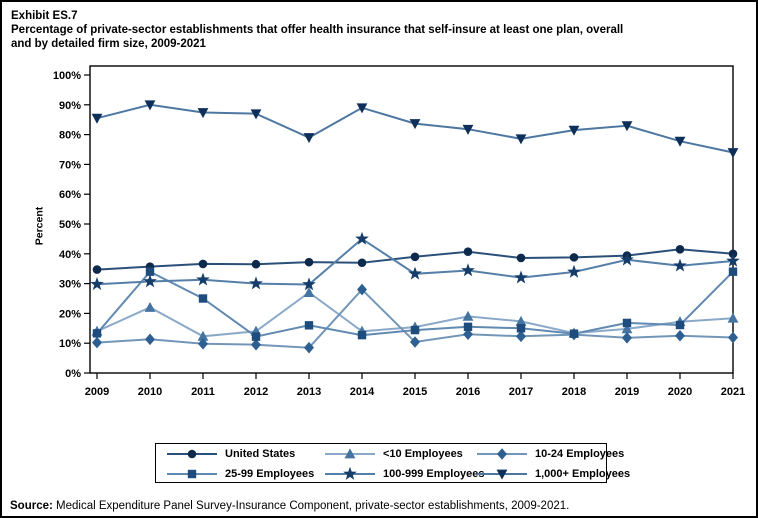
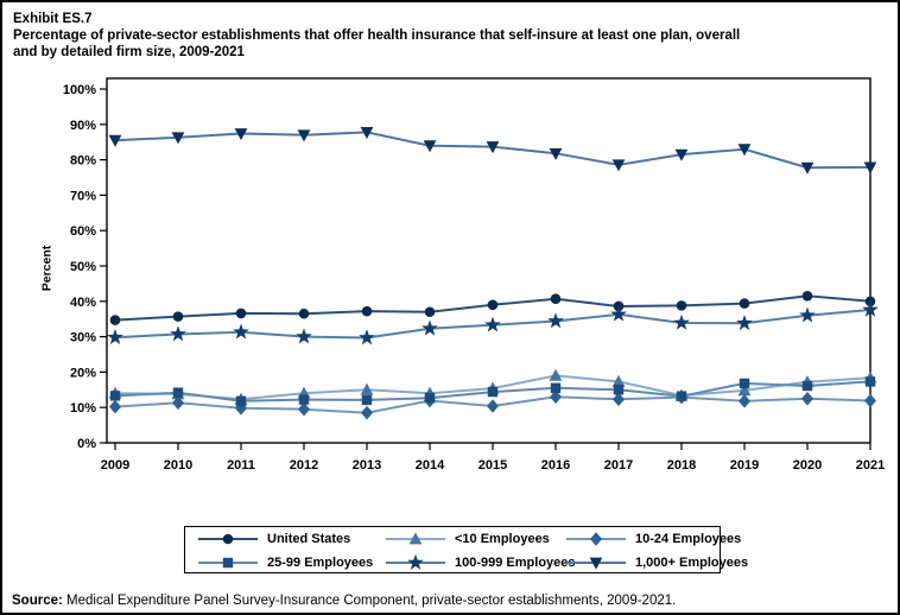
<10 Employees/2010: 22% -> 14%
25-99 Employees/2010: 34% -> 14%
1,000+ Employees/2010: 90% -> 86%
25-99 Employees/2011: 25% -> 12%
<10 Employees/2013: 27% -> 15%
25-99 Employees/2013: 16% -> 12%
1,000+ Employees/2013: 79% -> 88%
10-24 Employees/2014: 28% -> 12%
100-999 Employees/2014: 45% -> 32%
1,000+ Employees/2014: 89% -> 84%
100-999 Employees/2017: 32% -> 36%
100-999 Employees/2019: 38% -> 34%
25-99 Employees/2021: 34% -> 17%
1,000+ Employees/2021: 74% -> 78%
